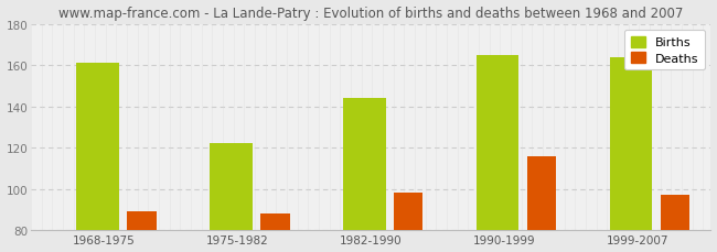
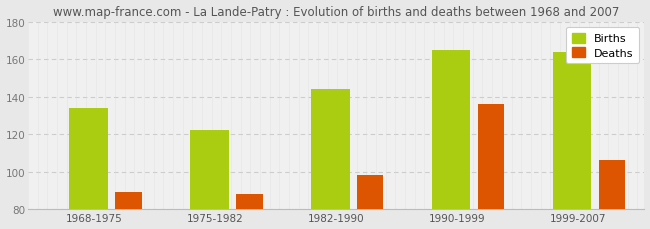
Births/1968-1975: 161 -> 134
Deaths/1990-1999: 116 -> 136
Deaths/1999-2007: 97 -> 106
